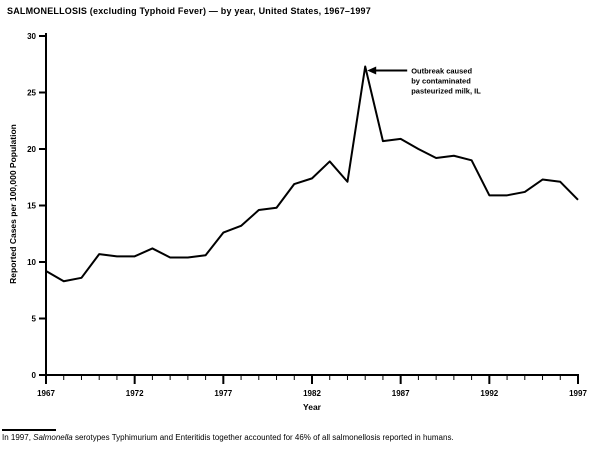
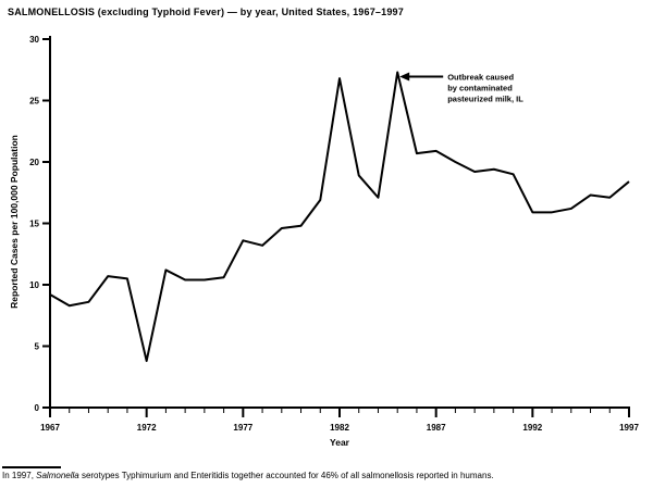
1972: 10.5 -> 3.8
1977: 12.6 -> 13.6
1982: 17.4 -> 26.8
1997: 15.5 -> 18.4
